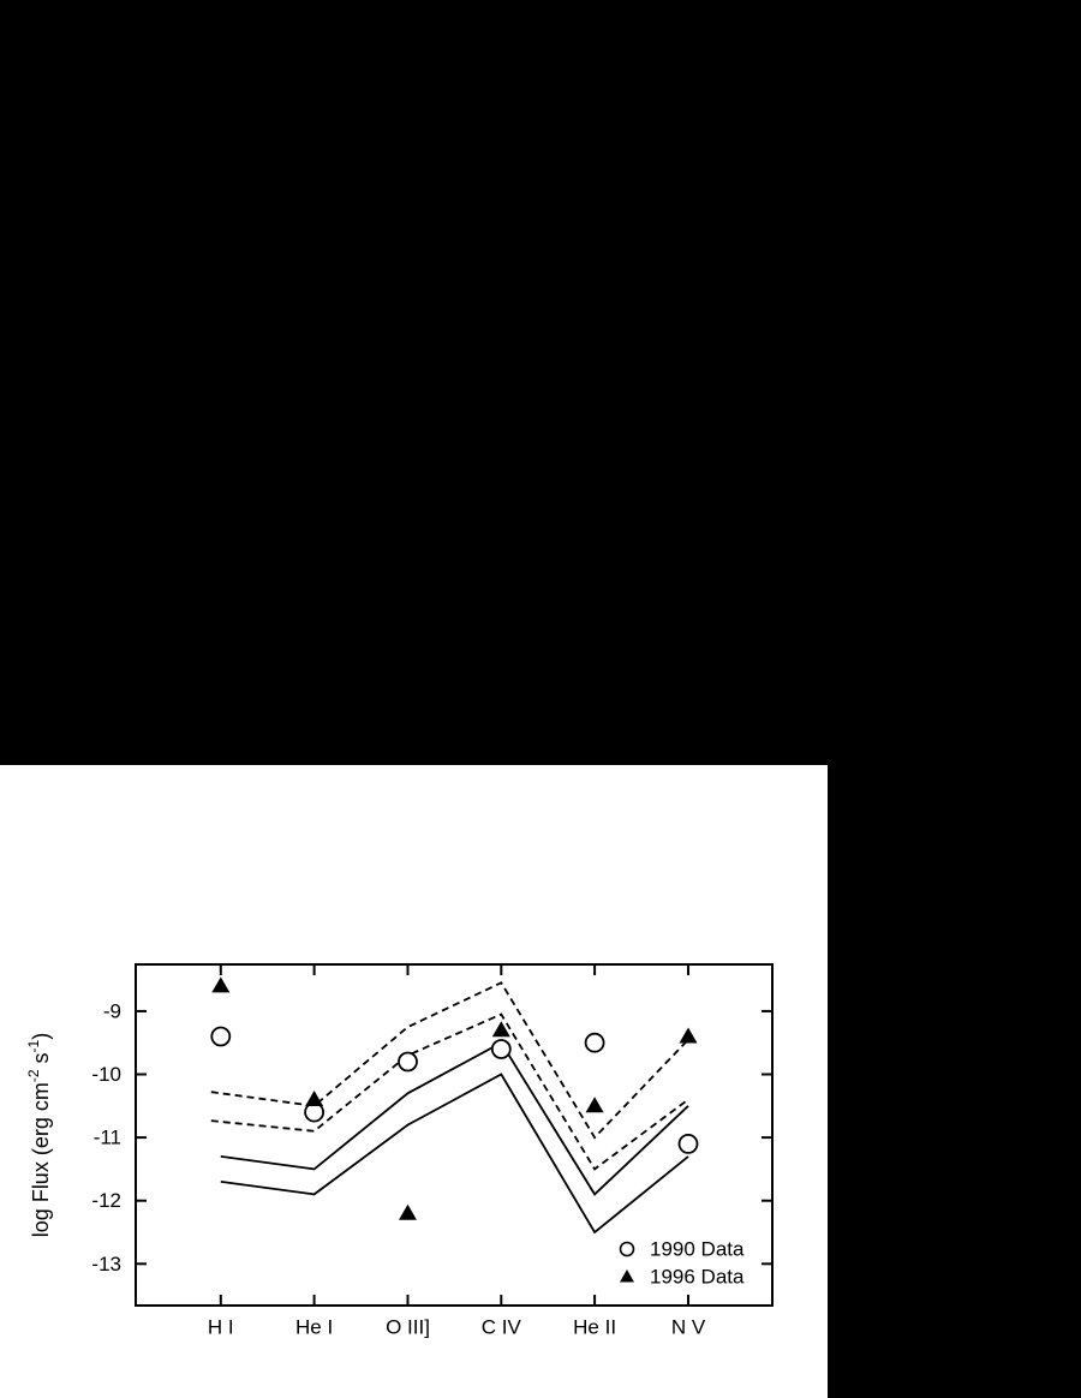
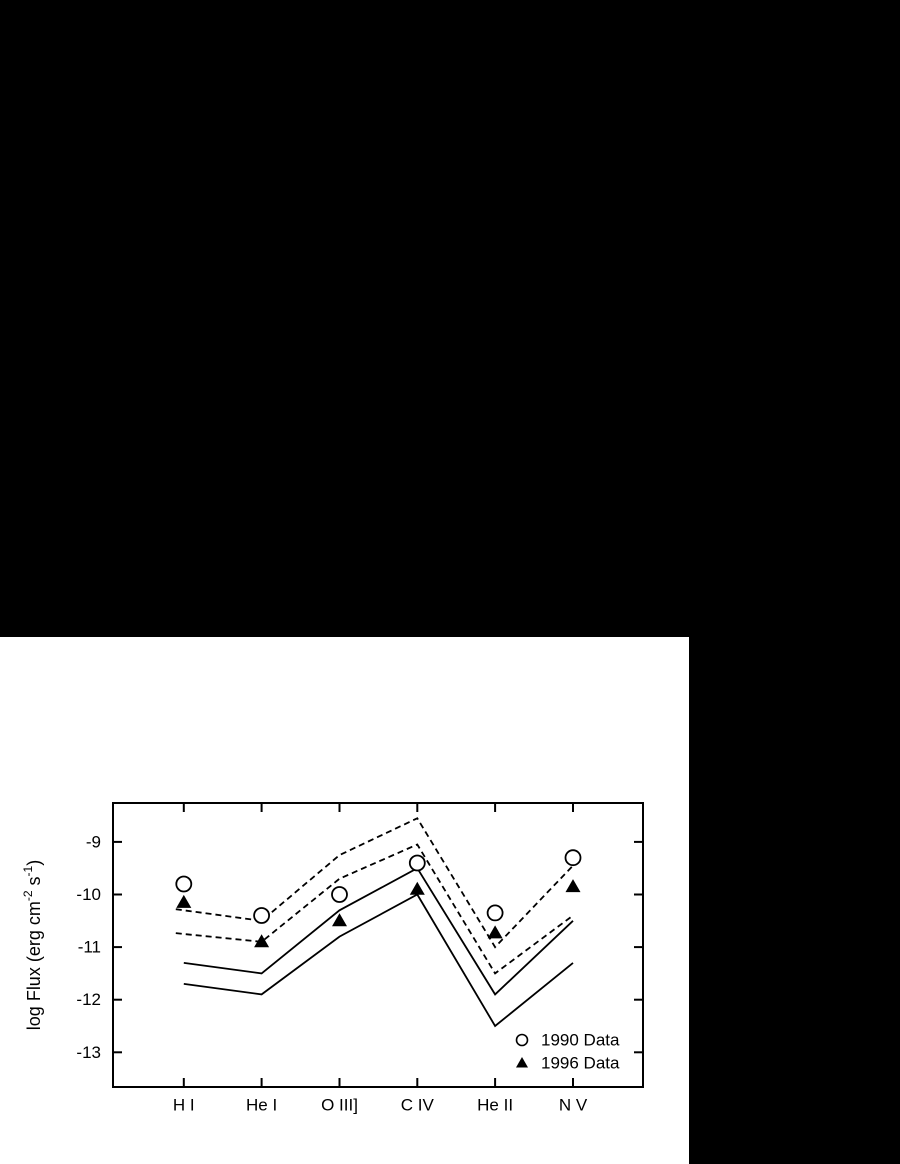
1990 Data/H I: -9.4 -> -9.8
1996 Data/H I: -8.6 -> -10.2
1990 Data/He I: -10.6 -> -10.4
1996 Data/He I: -10.4 -> -10.9
1990 Data/O III]: -9.8 -> -10.0
1996 Data/O III]: -12.2 -> -10.5
1990 Data/C IV: -9.6 -> -9.4
1996 Data/C IV: -9.3 -> -9.9
1990 Data/He II: -9.5 -> -10.3
1996 Data/He II: -10.5 -> -10.7
1990 Data/N V: -11.1 -> -9.3
1996 Data/N V: -9.4 -> -9.8
